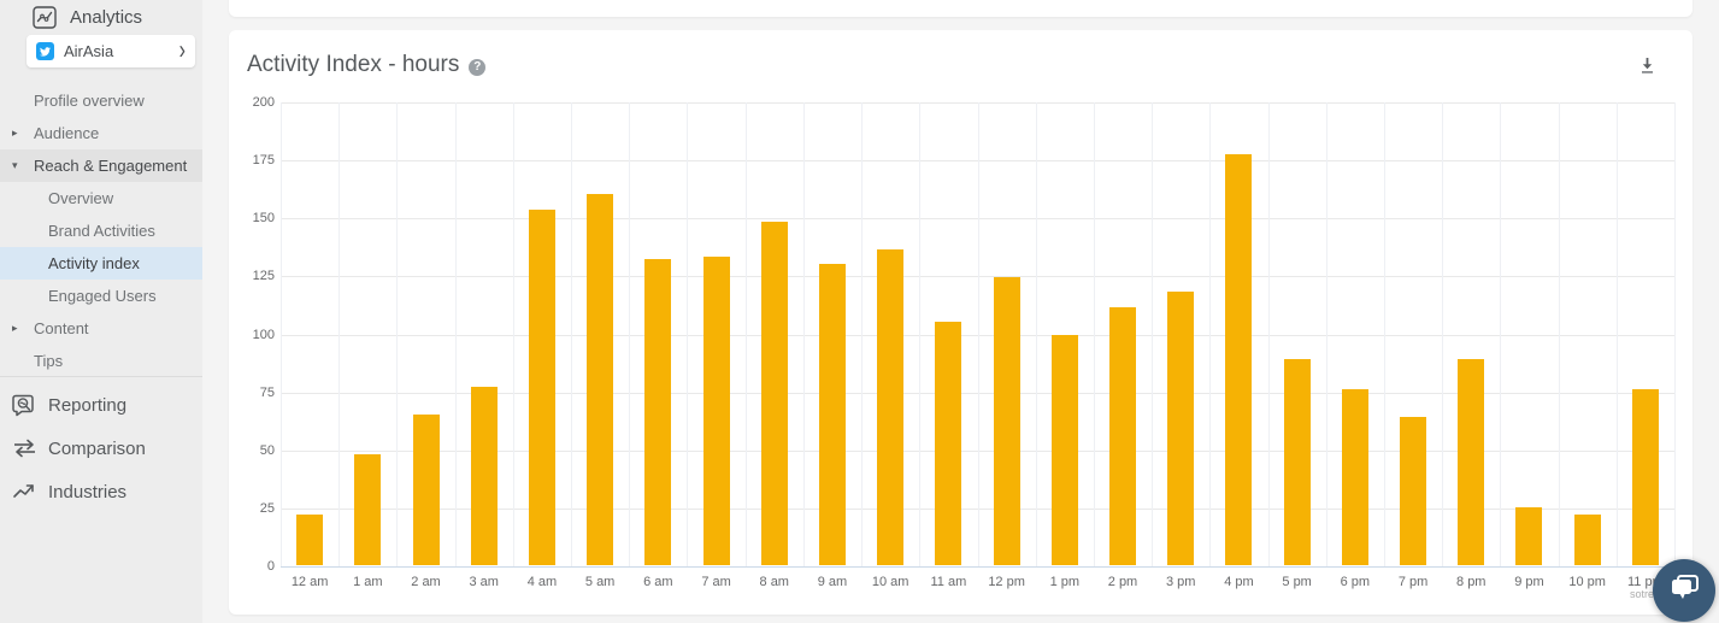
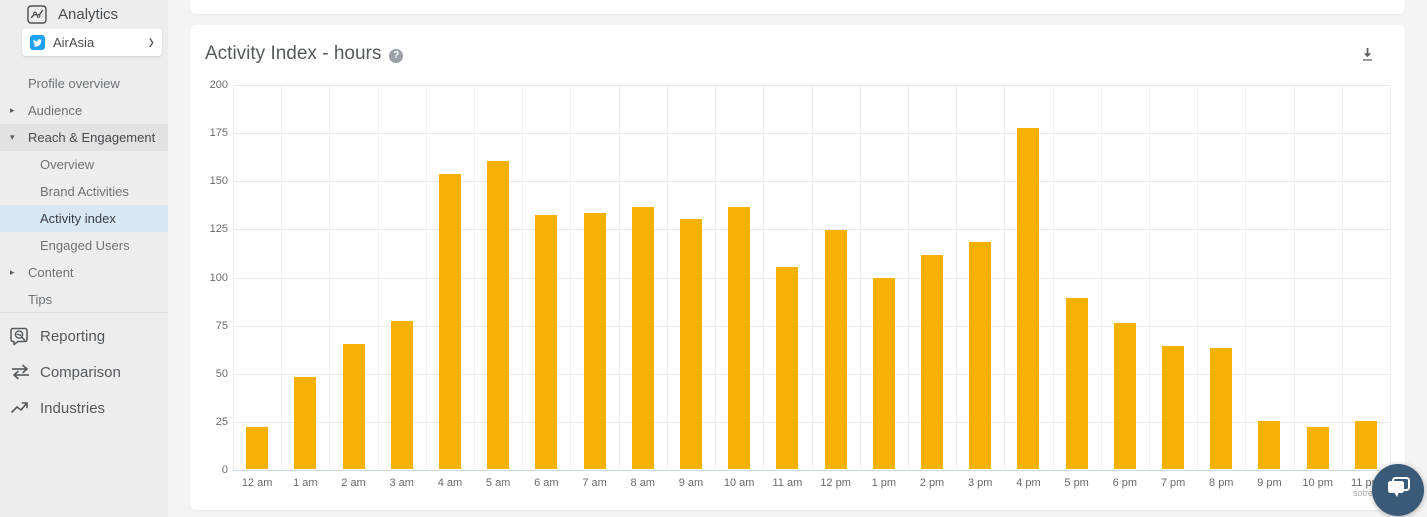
8 am: 148 -> 136
8 pm: 89 -> 63
11 pm: 76 -> 25
